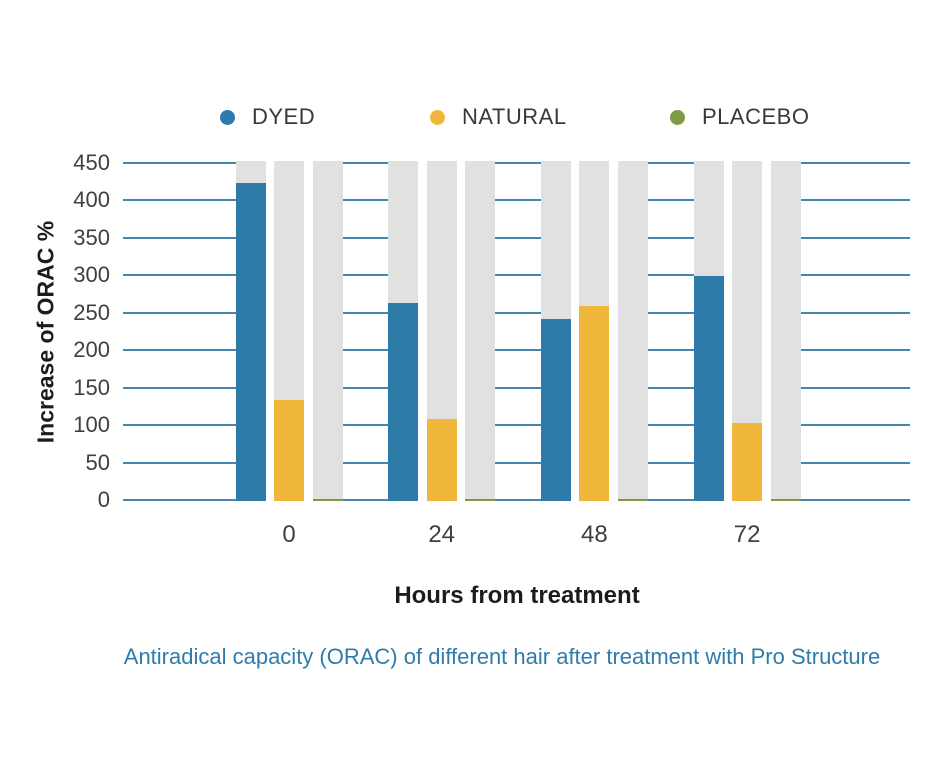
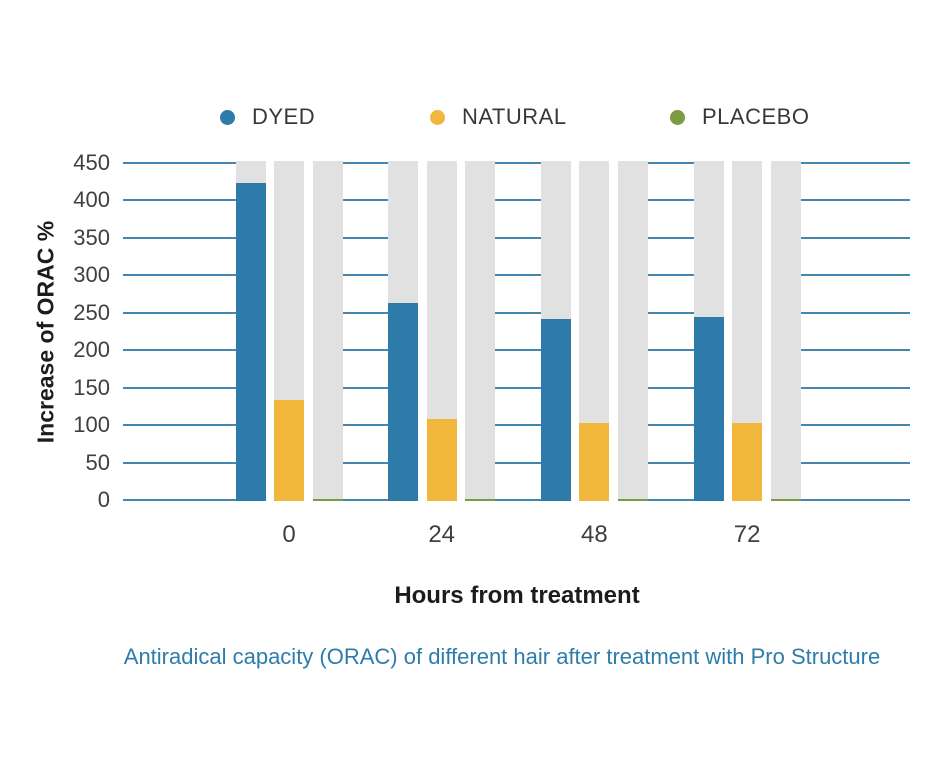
NATURAL/48: 260 -> 100
DYED/72: 300 -> 250
